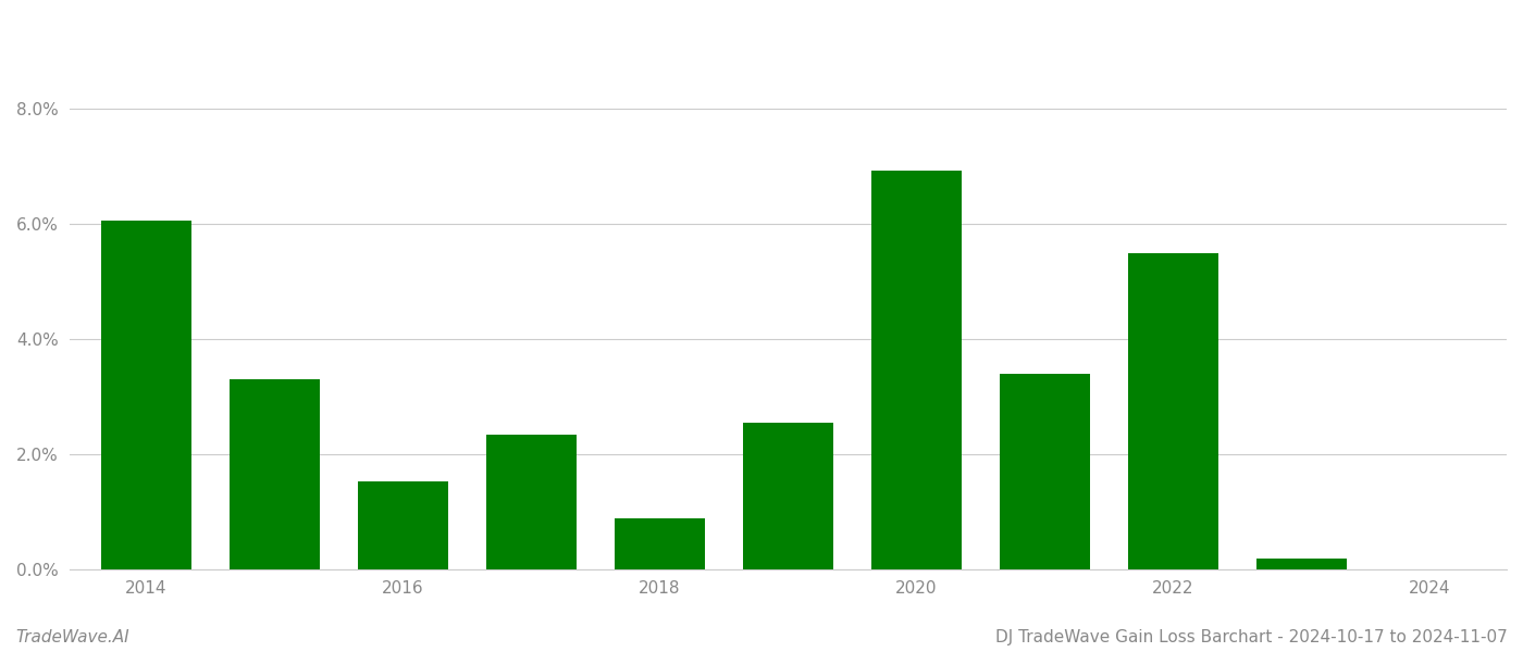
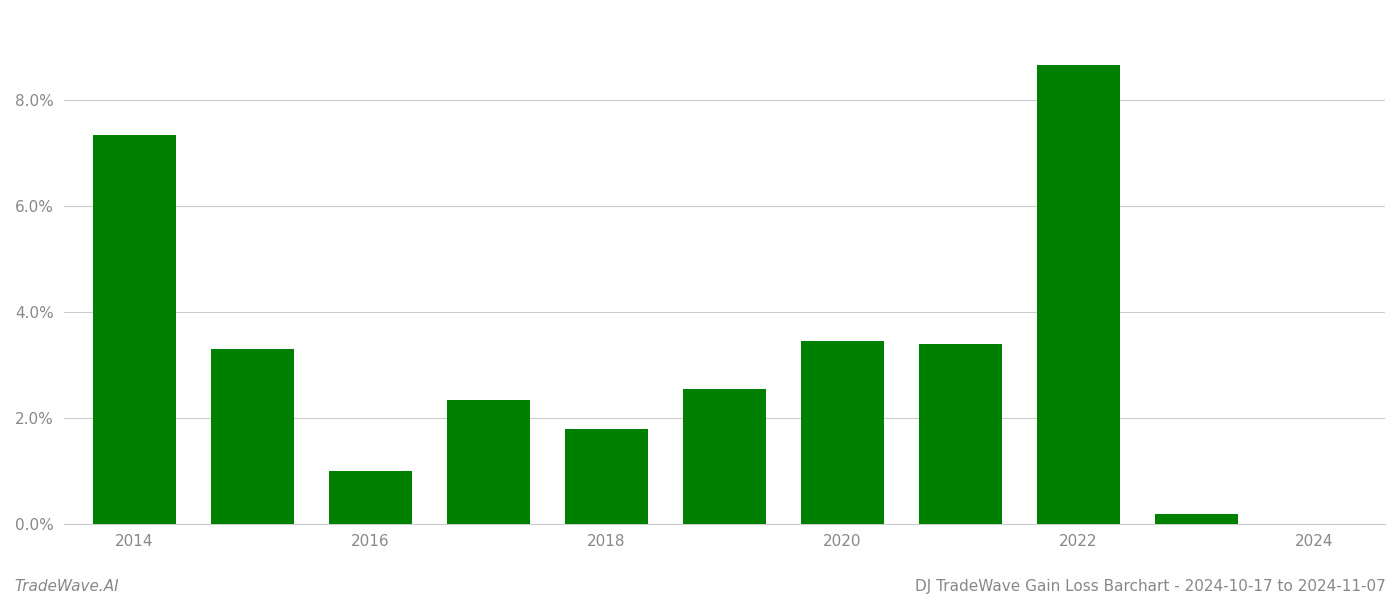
2014: 6.06% -> 7.33%
2016: 1.54% -> 1.00%
2018: 0.90% -> 1.80%
2020: 6.92% -> 3.45%
2022: 5.50% -> 8.65%
